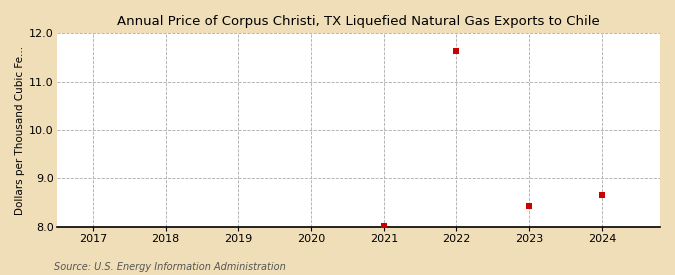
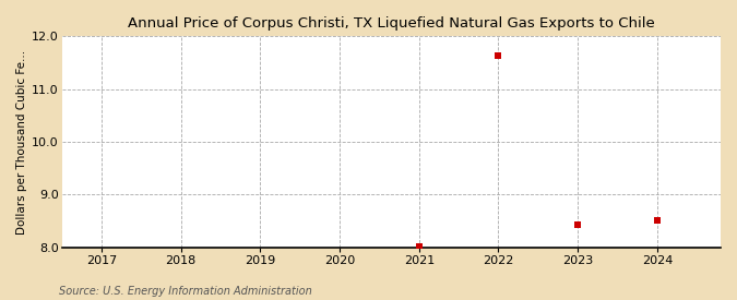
2024: 8.65 -> 8.50
